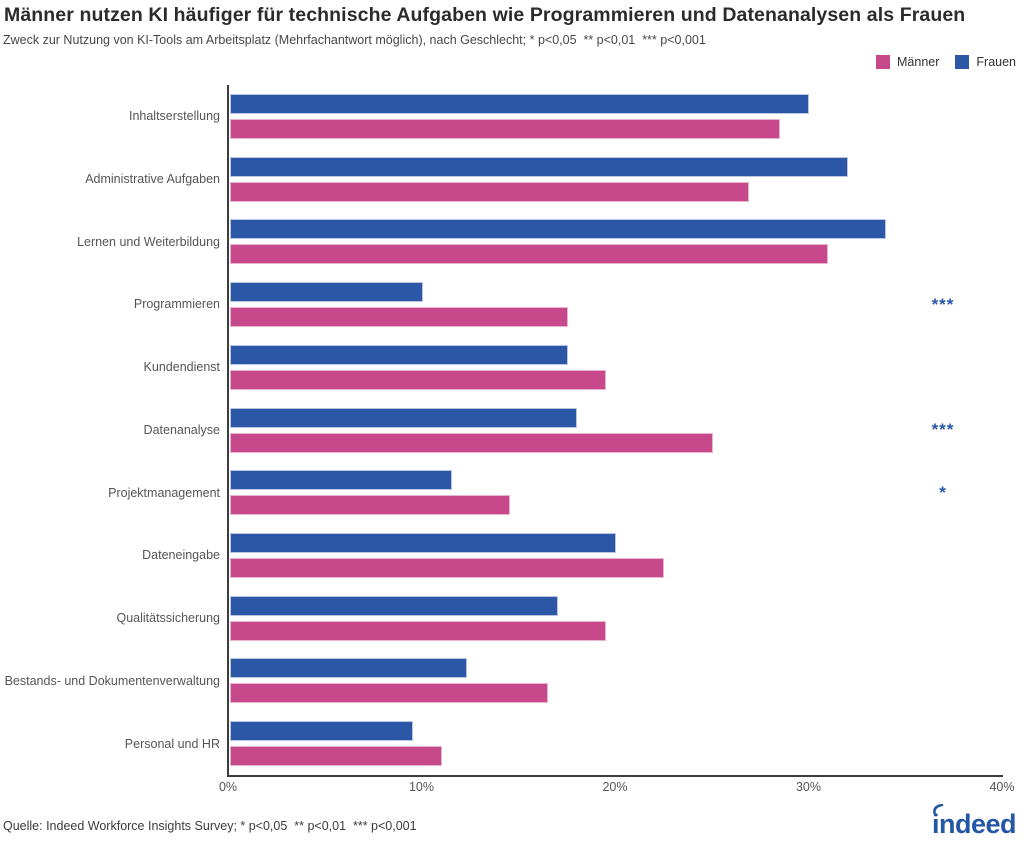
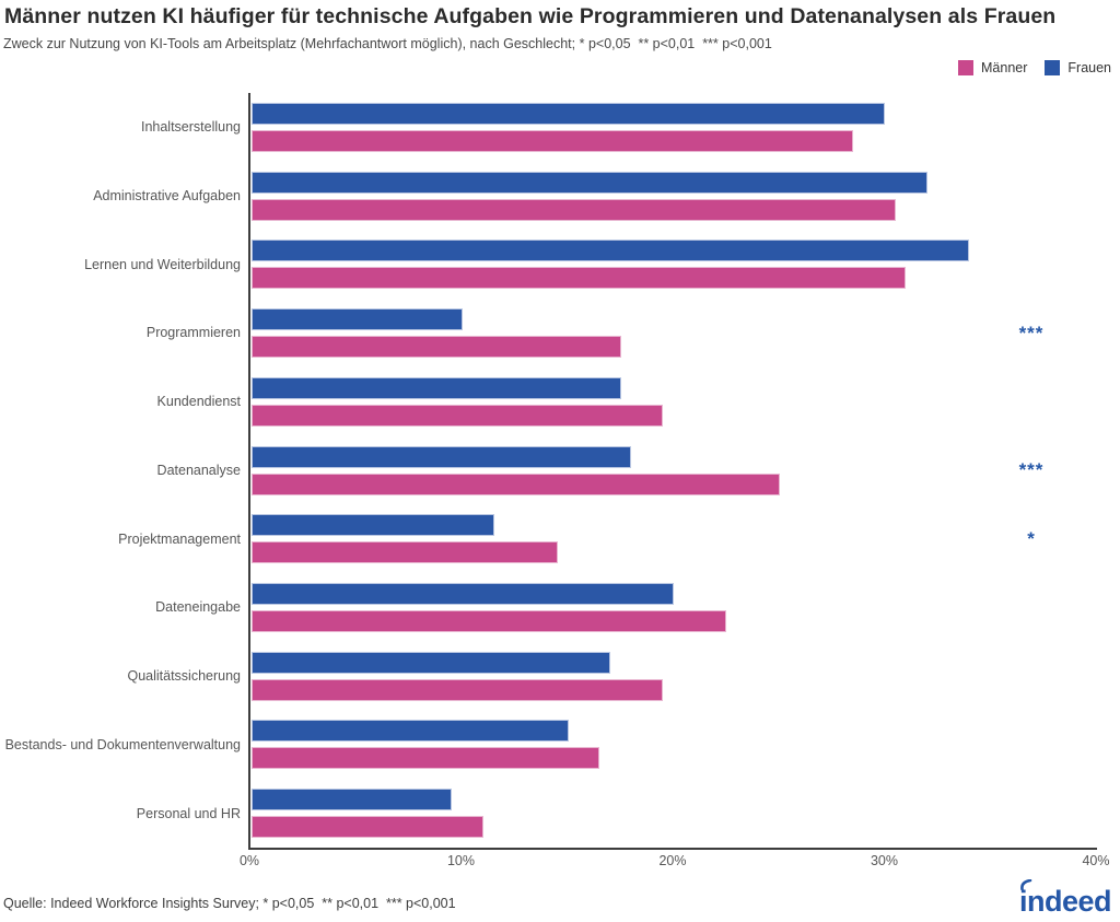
Männer/Administrative Aufgaben: 26.9% -> 30.5%
Frauen/Bestands- und Dokumentenverwaltung: 12.3% -> 15.0%
